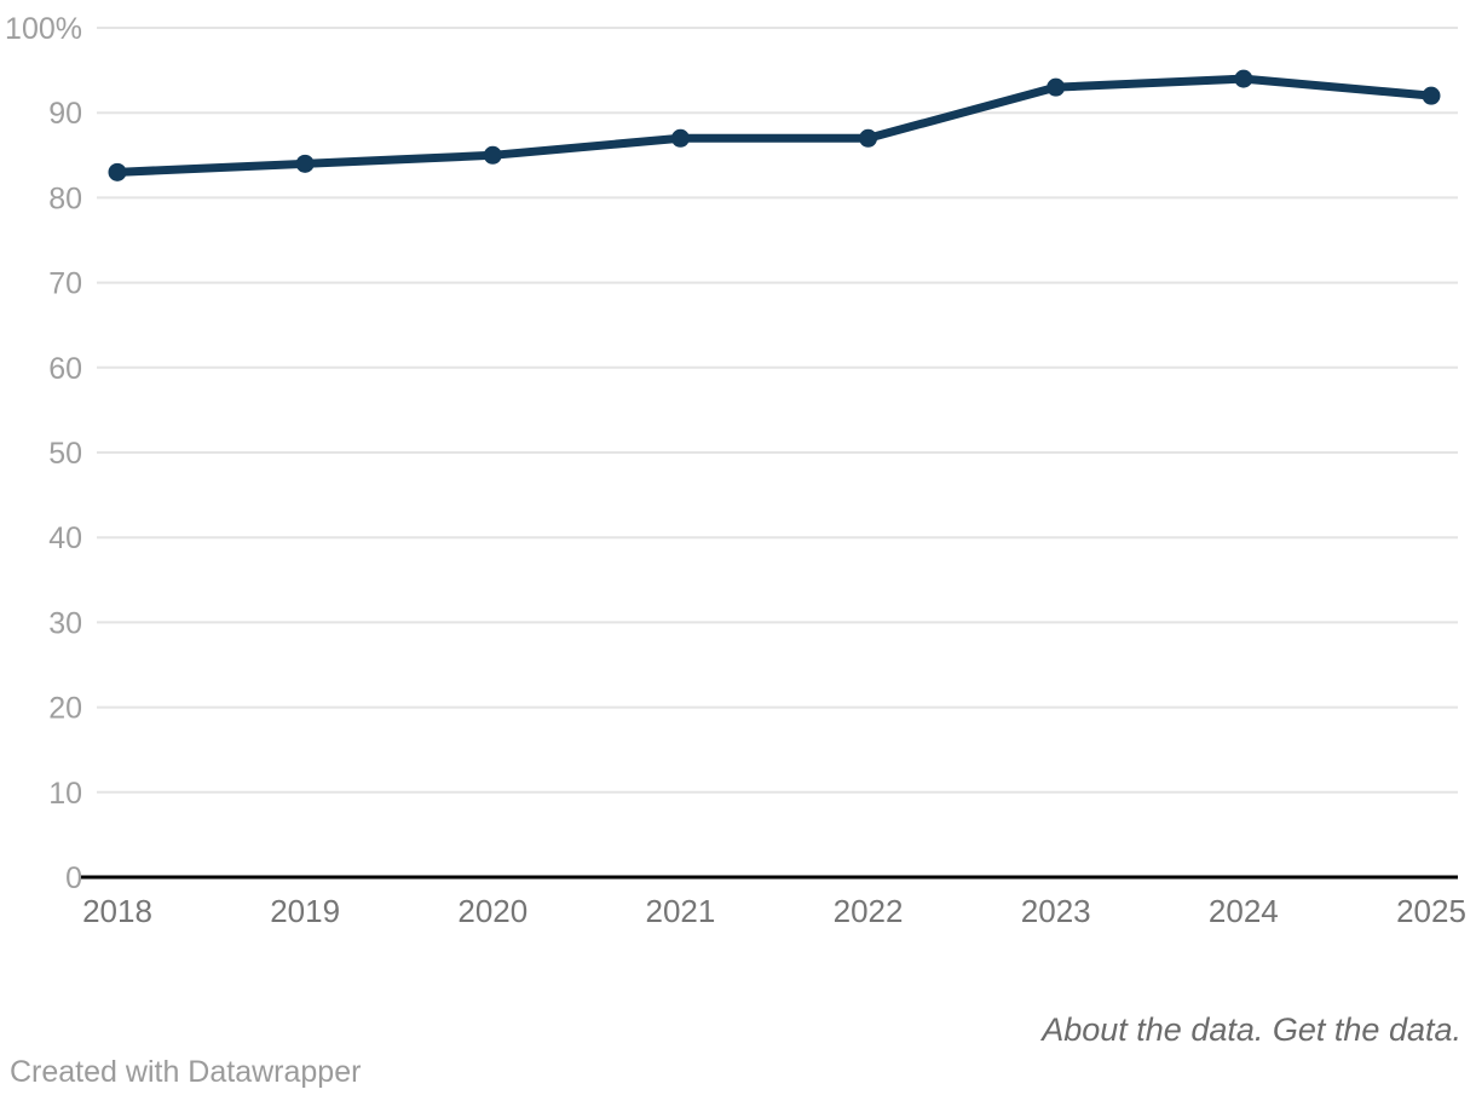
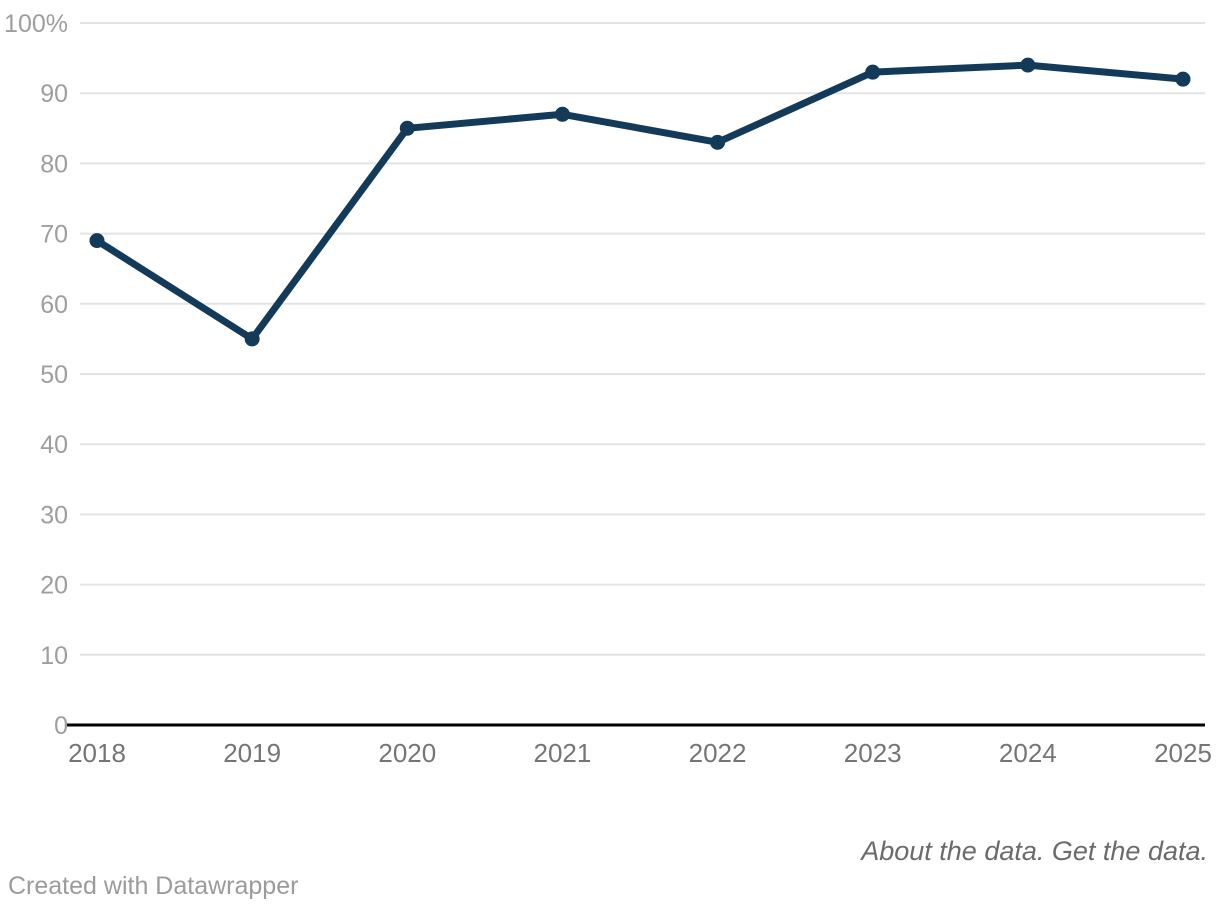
2018: 83% -> 69%
2019: 84% -> 55%
2022: 87% -> 83%
